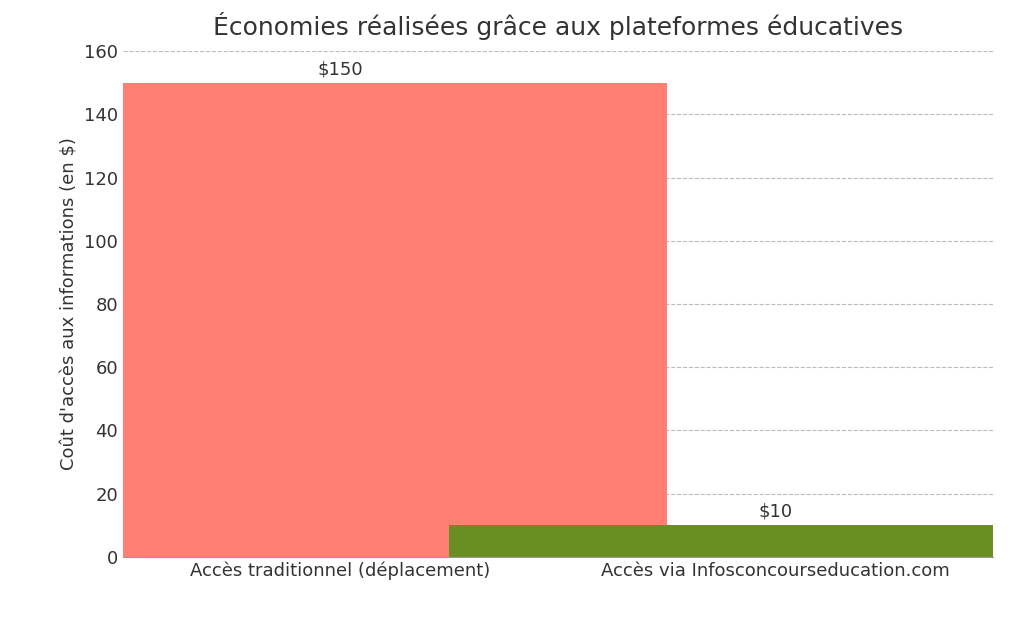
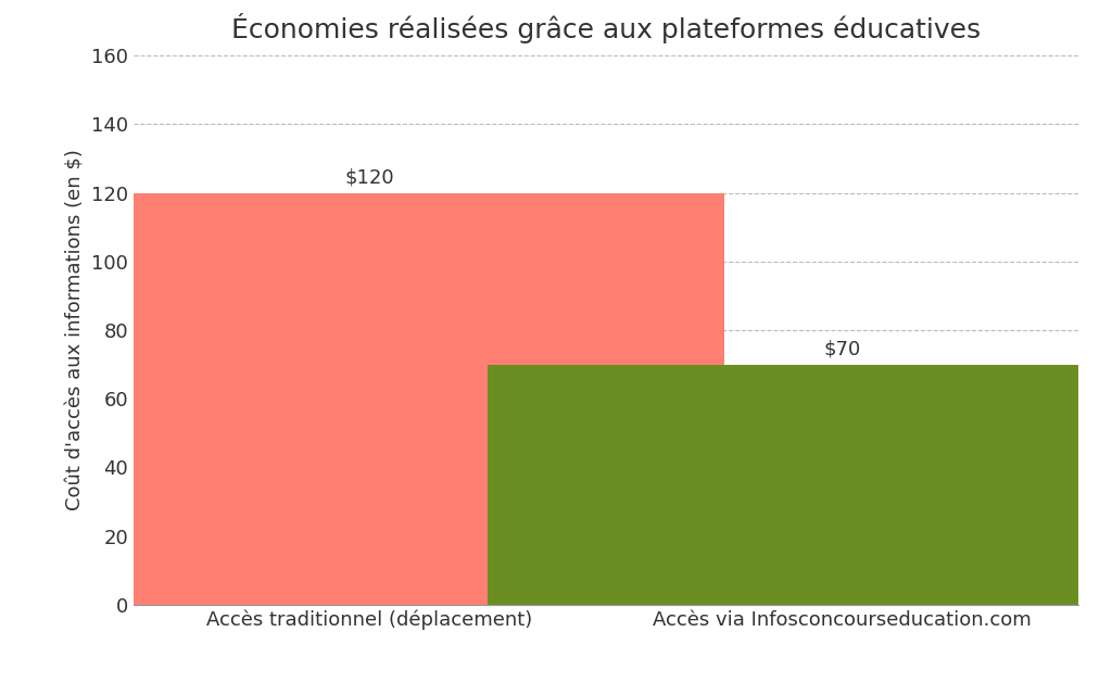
Accès traditionnel (déplacement): $150 -> $120
Accès via Infosconcourseducation.com: $10 -> $70
